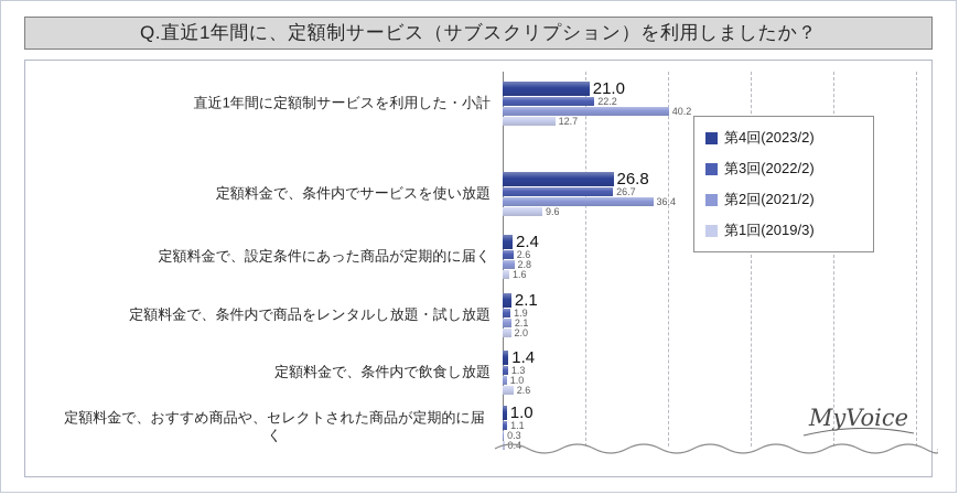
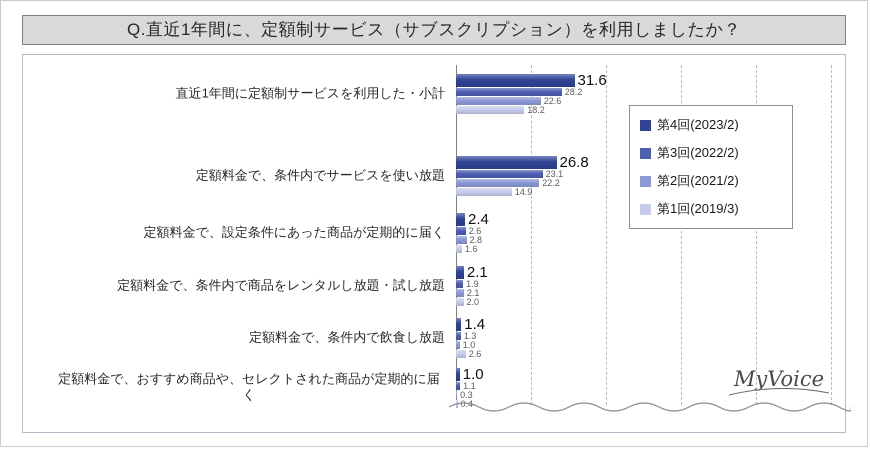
第4回(2023/2)/直近1年間に定額制サービスを利用した・小計: 21.0 -> 31.6
第3回(2022/2)/直近1年間に定額制サービスを利用した・小計: 22.2 -> 28.2
第2回(2021/2)/直近1年間に定額制サービスを利用した・小計: 40.2 -> 22.6
第1回(2019/3)/直近1年間に定額制サービスを利用した・小計: 12.7 -> 18.2
第3回(2022/2)/定額料金で、条件内でサービスを使い放題: 26.7 -> 23.1
第2回(2021/2)/定額料金で、条件内でサービスを使い放題: 36.4 -> 22.2
第1回(2019/3)/定額料金で、条件内でサービスを使い放題: 9.6 -> 14.9
